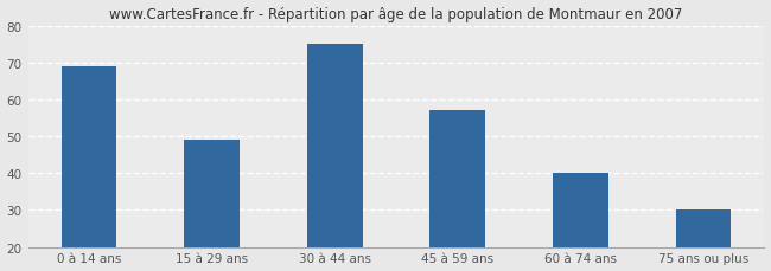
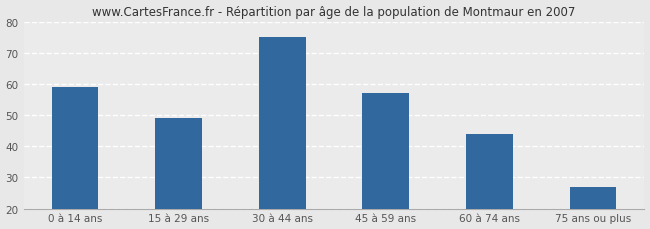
0 à 14 ans: 69 -> 59
60 à 74 ans: 40 -> 44
75 ans ou plus: 30 -> 27
